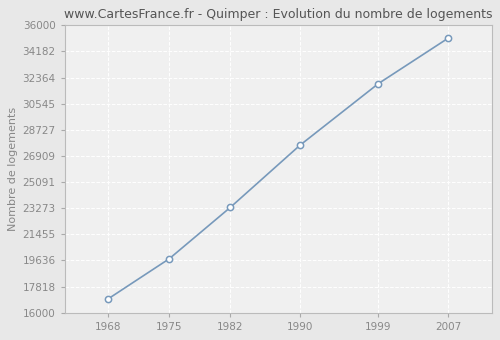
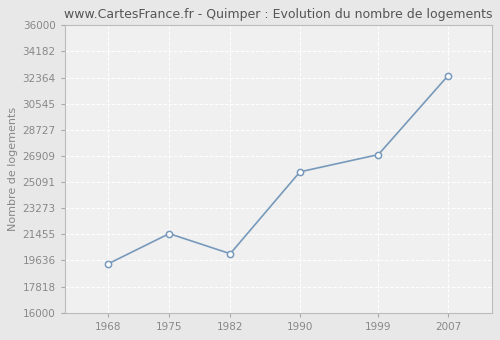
1968: 17000 -> 19400
1975: 19800 -> 21500
1982: 23300 -> 20100
1990: 27600 -> 25800
1999: 31900 -> 27000
2007: 35100 -> 32500
